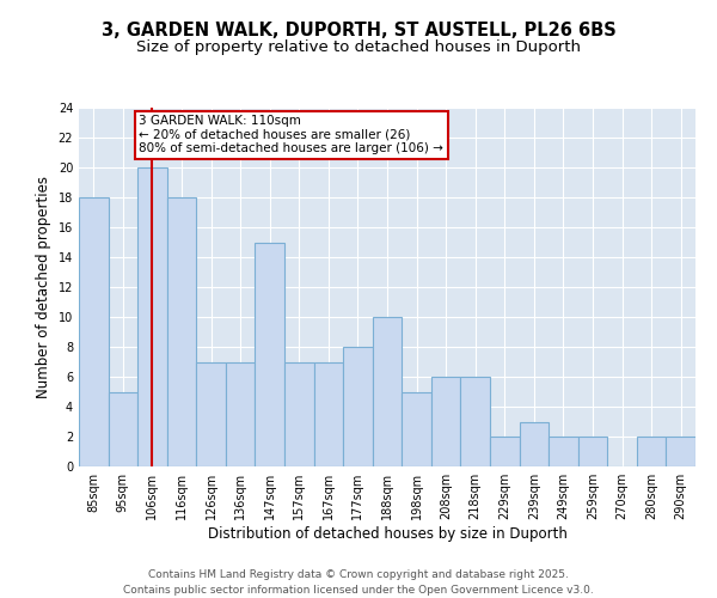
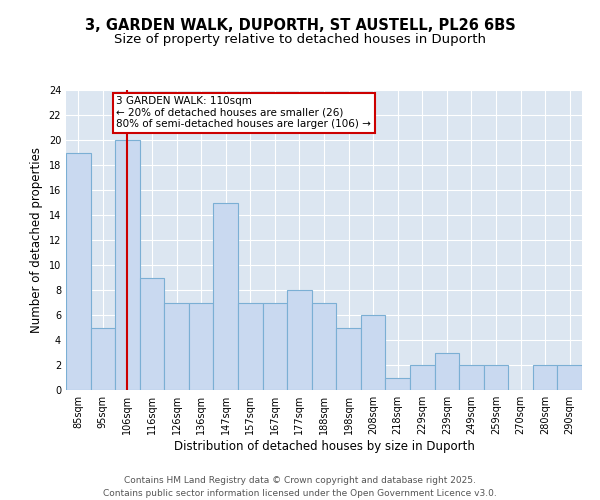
85sqm: 18 -> 19
116sqm: 18 -> 9
188sqm: 10 -> 7
218sqm: 6 -> 1
